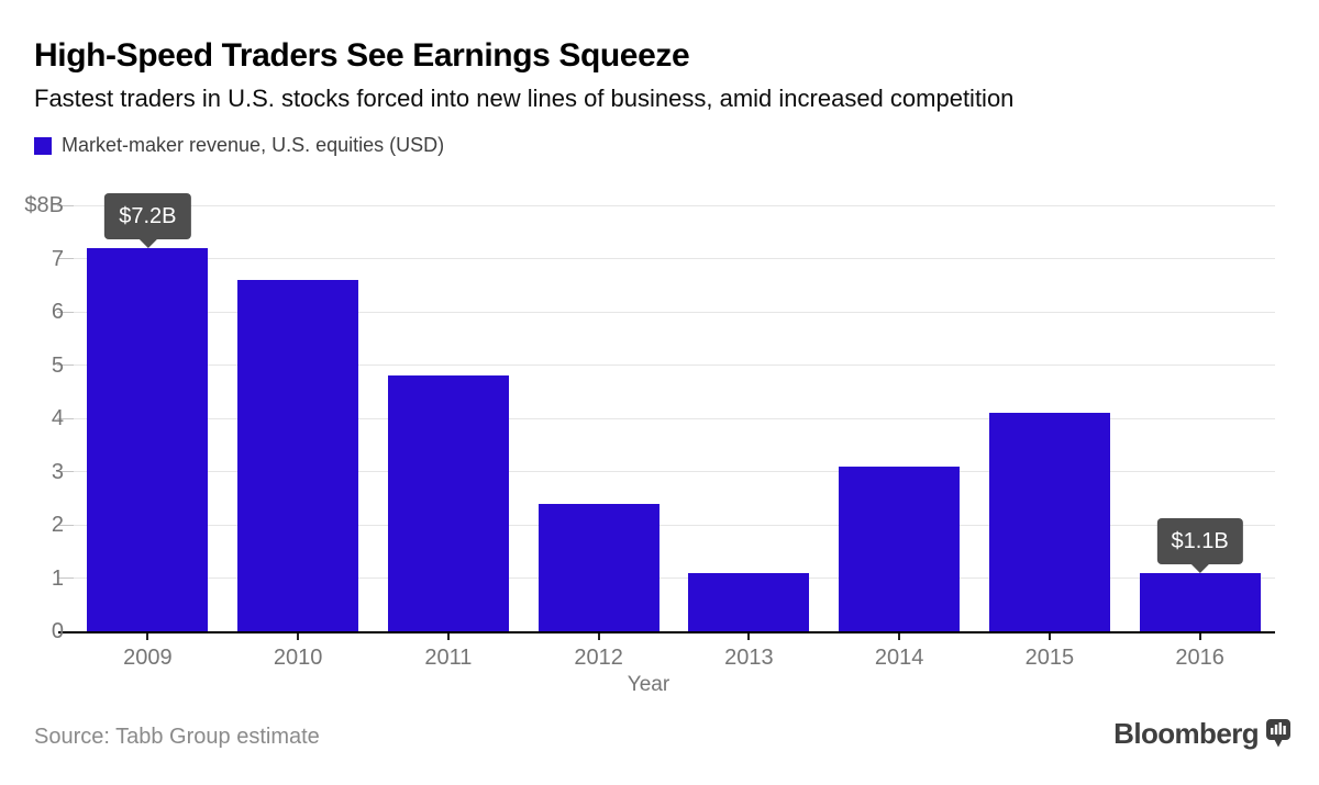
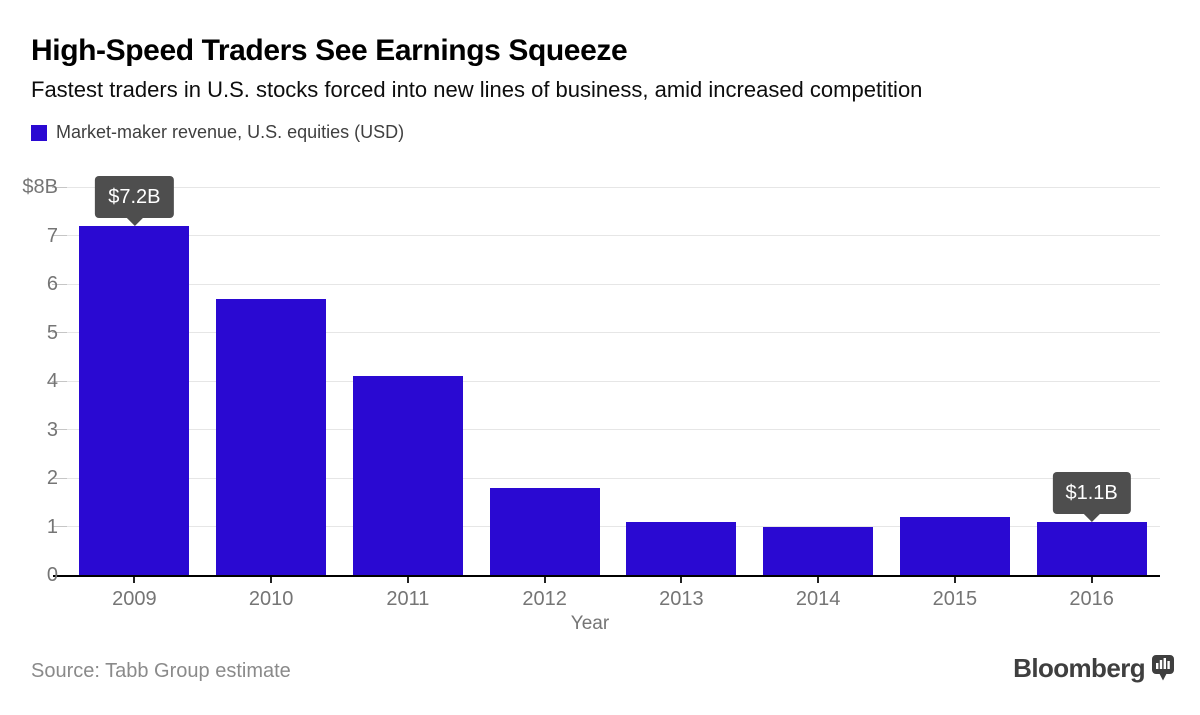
2010: $6.6B -> $5.7B
2011: $4.8B -> $4.1B
2012: $2.4B -> $1.8B
2014: $3.1B -> $1.0B
2015: $4.1B -> $1.2B
